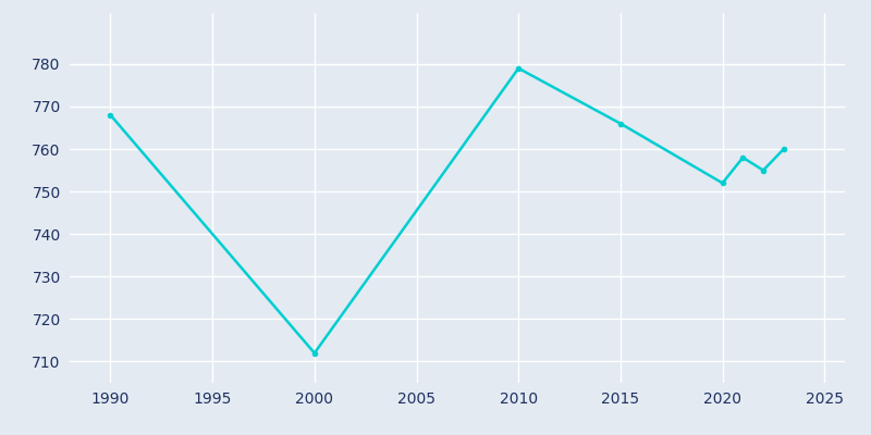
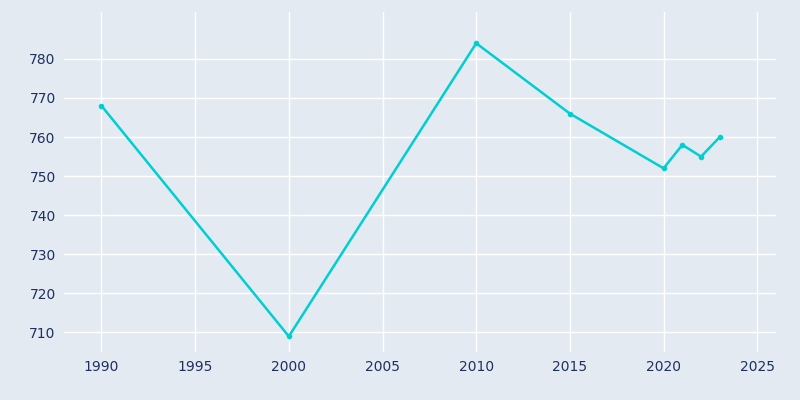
2000: 712 -> 709
2010: 779 -> 784
